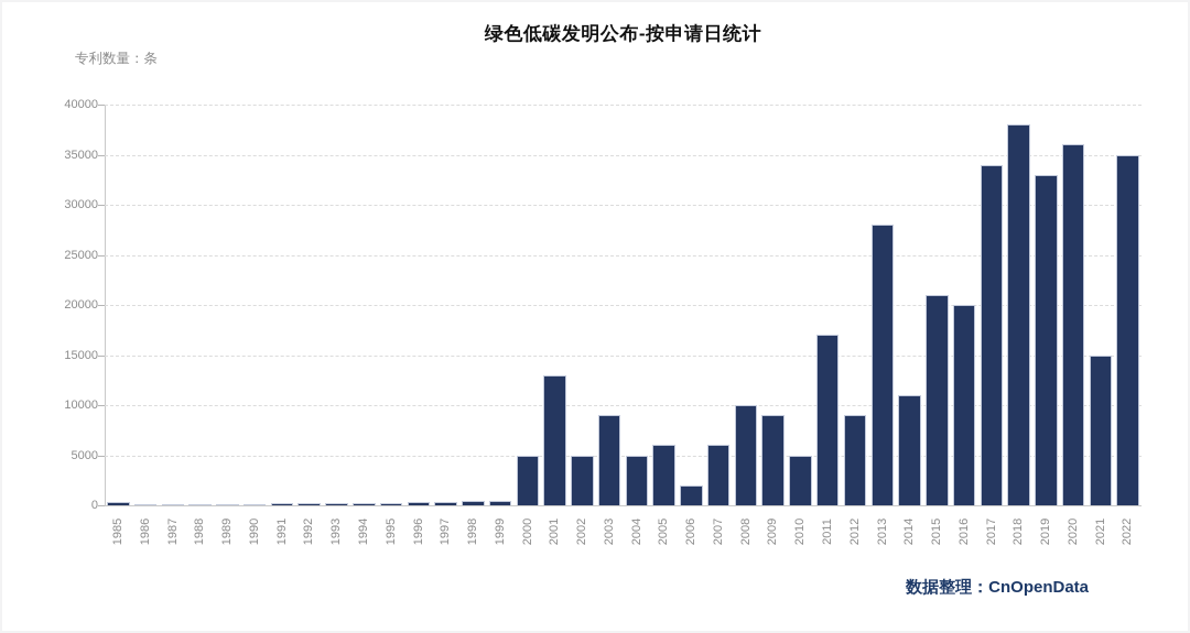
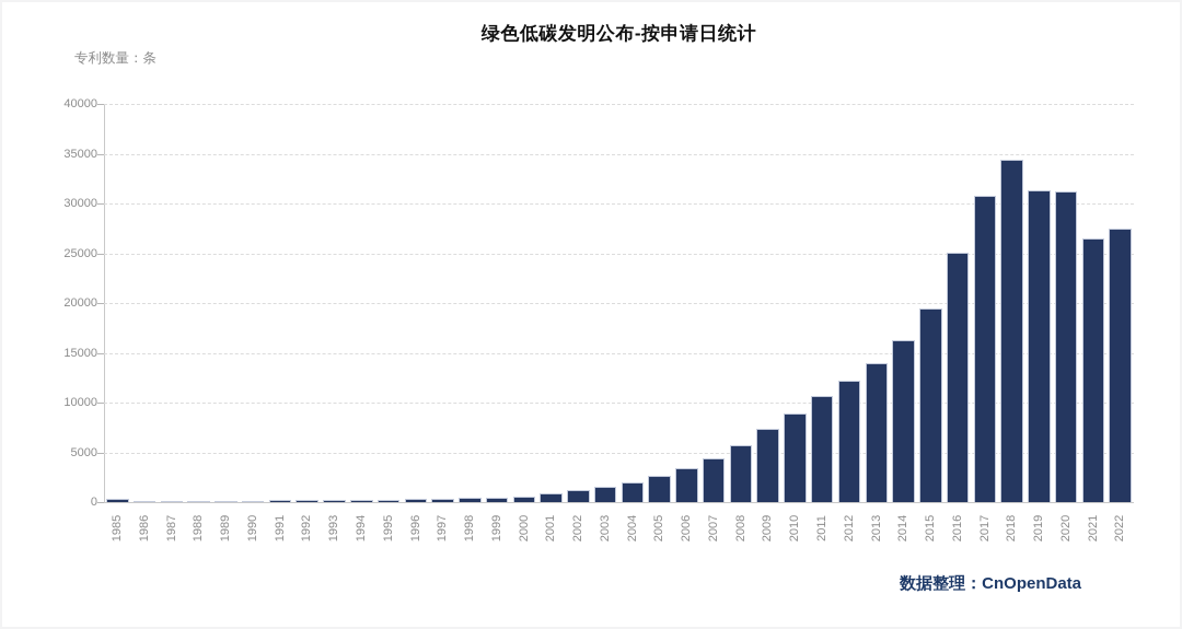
2000: 5000 -> 1000
2001: 13000 -> 1000
2002: 5000 -> 1000
2003: 9000 -> 2000
2004: 5000 -> 2000
2005: 6000 -> 3000
2006: 2000 -> 3000
2007: 6000 -> 4000
2008: 10000 -> 6000
2009: 9000 -> 7000
2010: 5000 -> 9000
2011: 17000 -> 11000
2012: 9000 -> 12000
2013: 28000 -> 14000
2014: 11000 -> 16000
2015: 21000 -> 20000
2016: 20000 -> 25000
2017: 34000 -> 31000
2018: 38000 -> 34000
2019: 33000 -> 31000
2020: 36000 -> 31000
2021: 15000 -> 26000
2022: 35000 -> 27000
